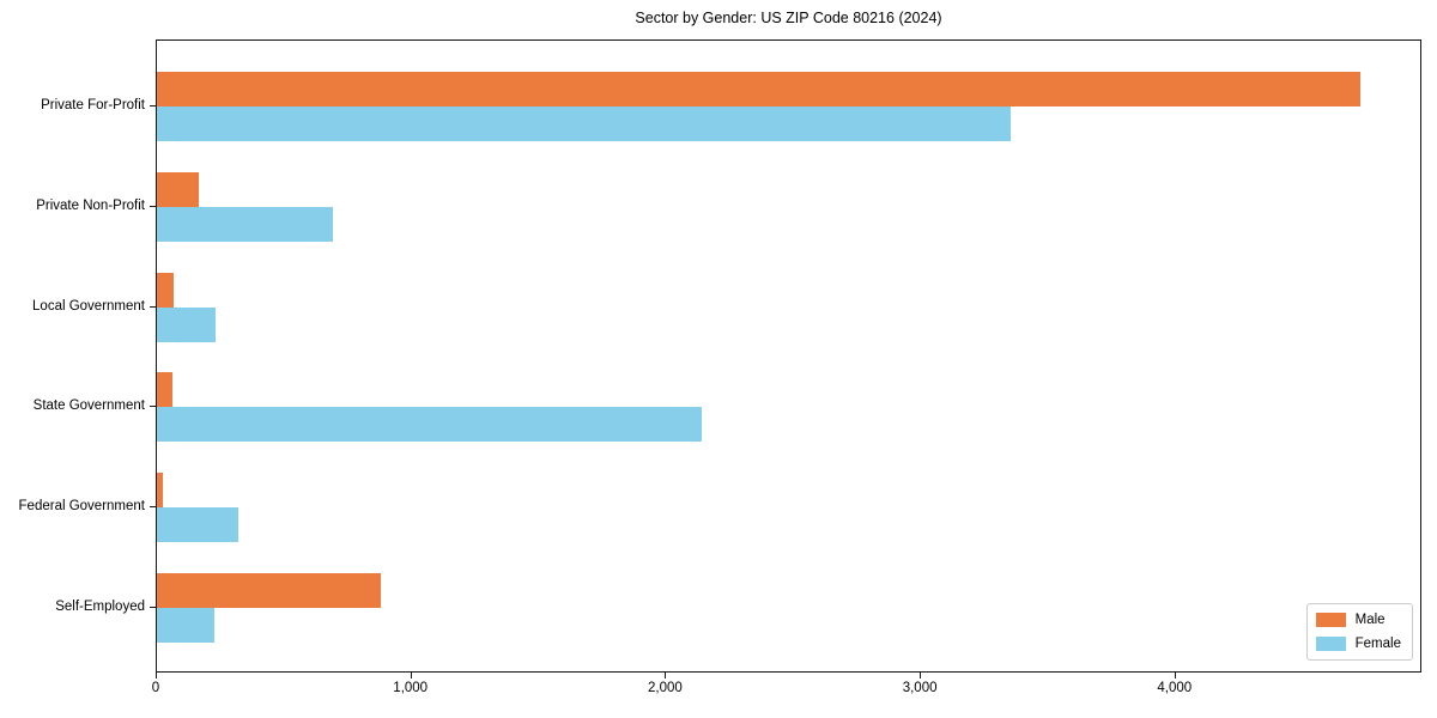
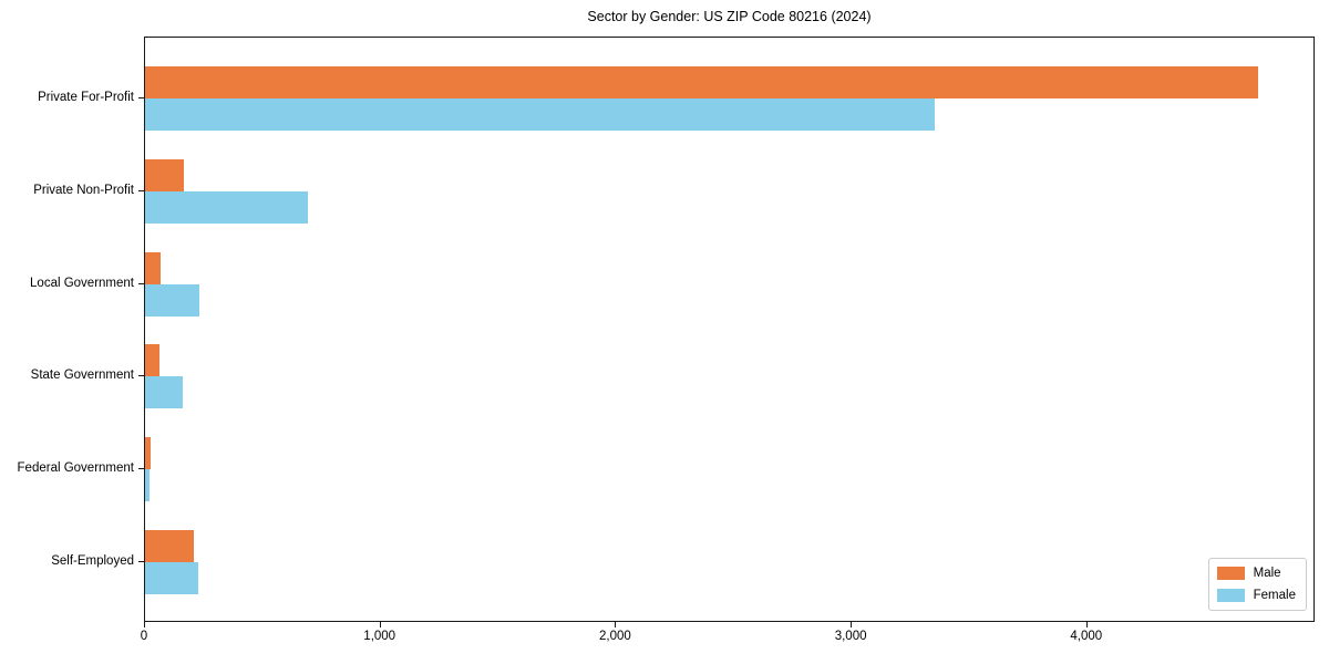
Female/State Government: 2140 -> 160
Female/Federal Government: 320 -> 20
Male/Self-Employed: 880 -> 200
